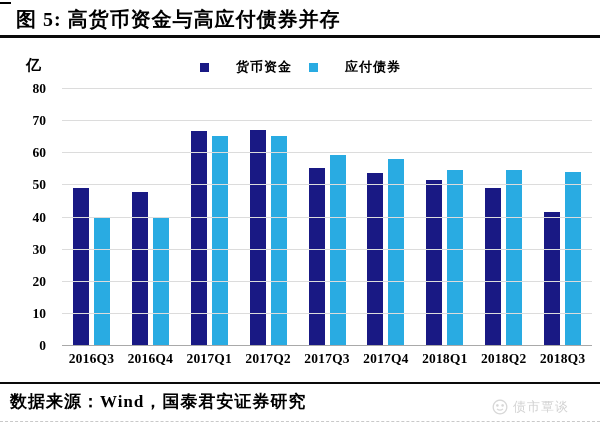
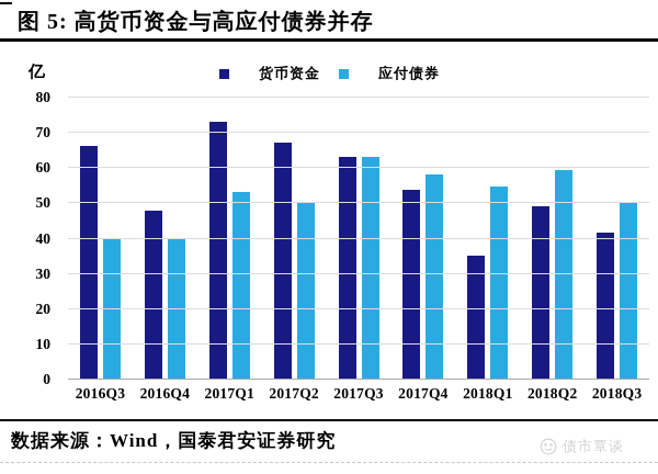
货币资金/2016Q3: 49 -> 66
货币资金/2017Q1: 66 -> 73
应付债券/2017Q1: 65 -> 53
应付债券/2017Q2: 65 -> 50
货币资金/2017Q3: 55 -> 63
应付债券/2017Q3: 59 -> 63
货币资金/2018Q1: 52 -> 35
应付债券/2018Q2: 54 -> 59
应付债券/2018Q3: 54 -> 50
